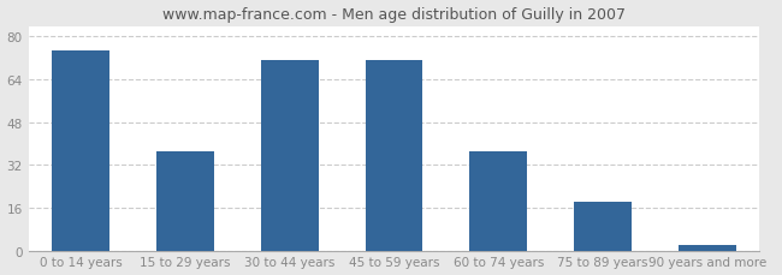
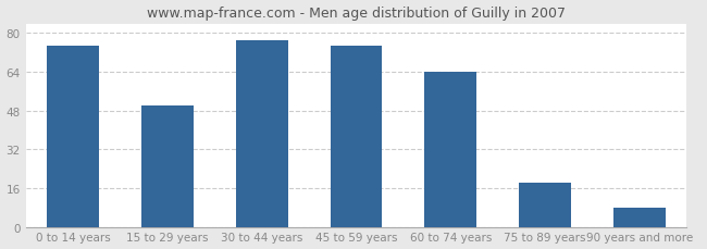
15 to 29 years: 37 -> 50
30 to 44 years: 71 -> 77
45 to 59 years: 71 -> 75
60 to 74 years: 37 -> 64
90 years and more: 2 -> 8
